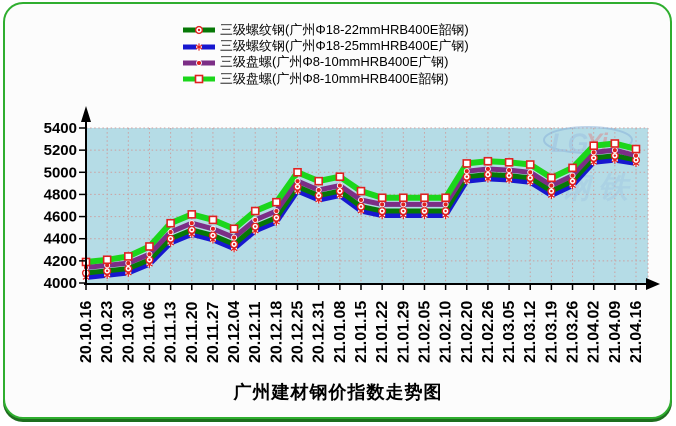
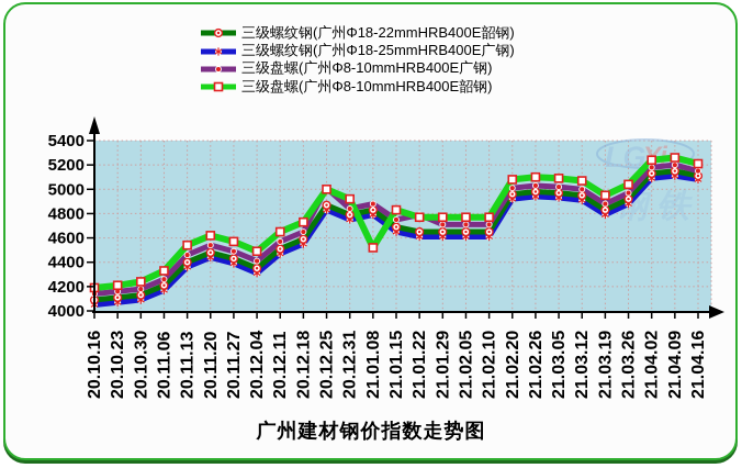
三级盘螺(广州Φ8-10mmHRB400E广钢)/20.12.25: 4920 -> 5010
三级盘螺(广州Φ8-10mmHRB400E韶钢)/21.01.08: 4960 -> 4520
三级盘螺(广州Φ8-10mmHRB400E广钢)/21.01.22: 4710 -> 4790
